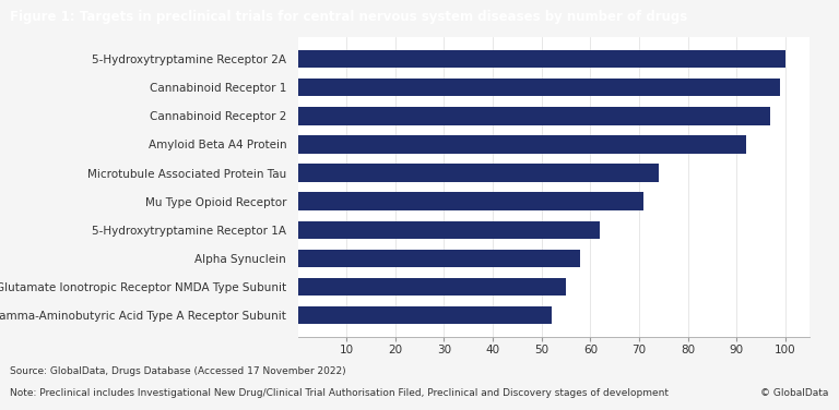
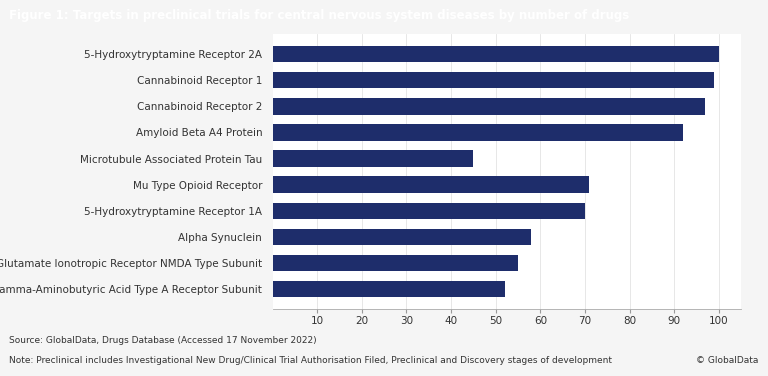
Microtubule Associated Protein Tau: 74 -> 45
5-Hydroxytryptamine Receptor 1A: 62 -> 70
